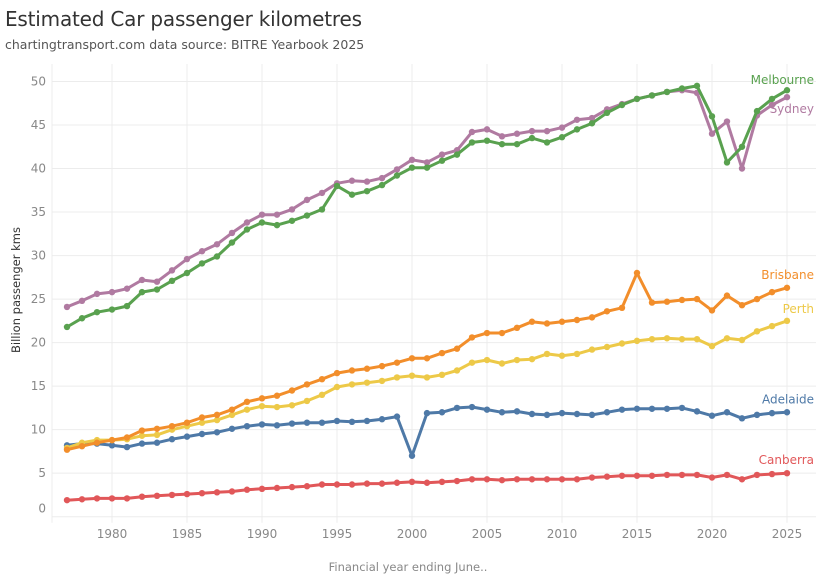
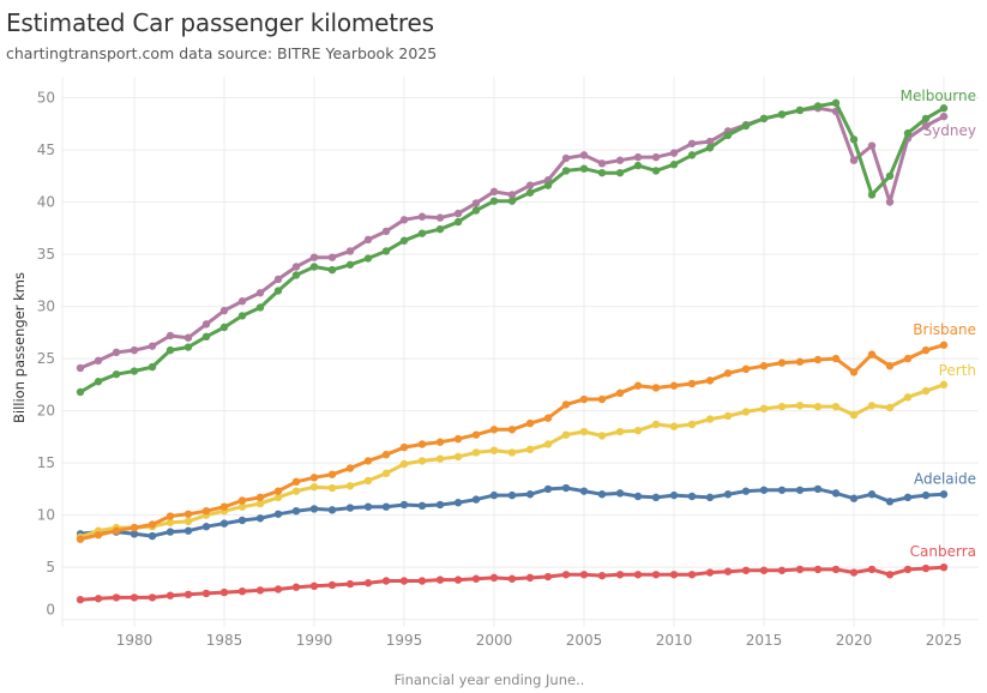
Melbourne/1995: 38 -> 36
Adelaide/2000: 7 -> 12
Brisbane/2015: 28 -> 24
